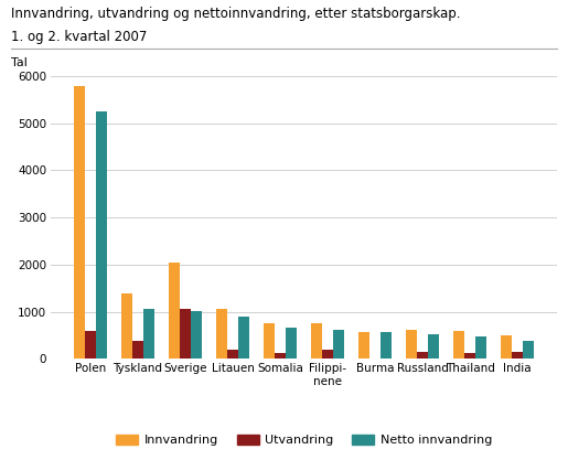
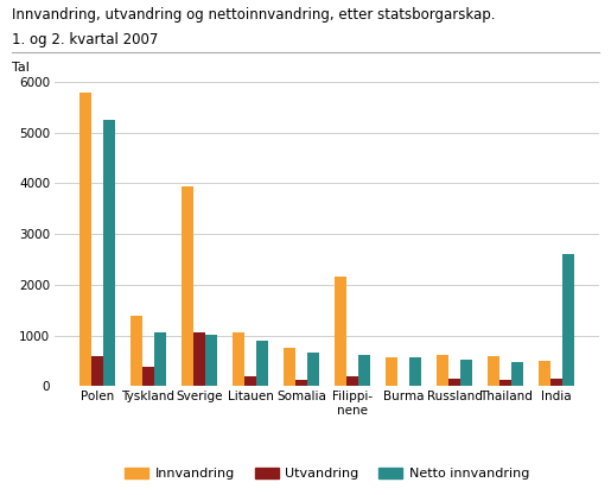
Innvandring/Sverige: 2050 -> 3950
Innvandring/Filippi- nene: 760 -> 2150
Netto innvandring/India: 390 -> 2600
